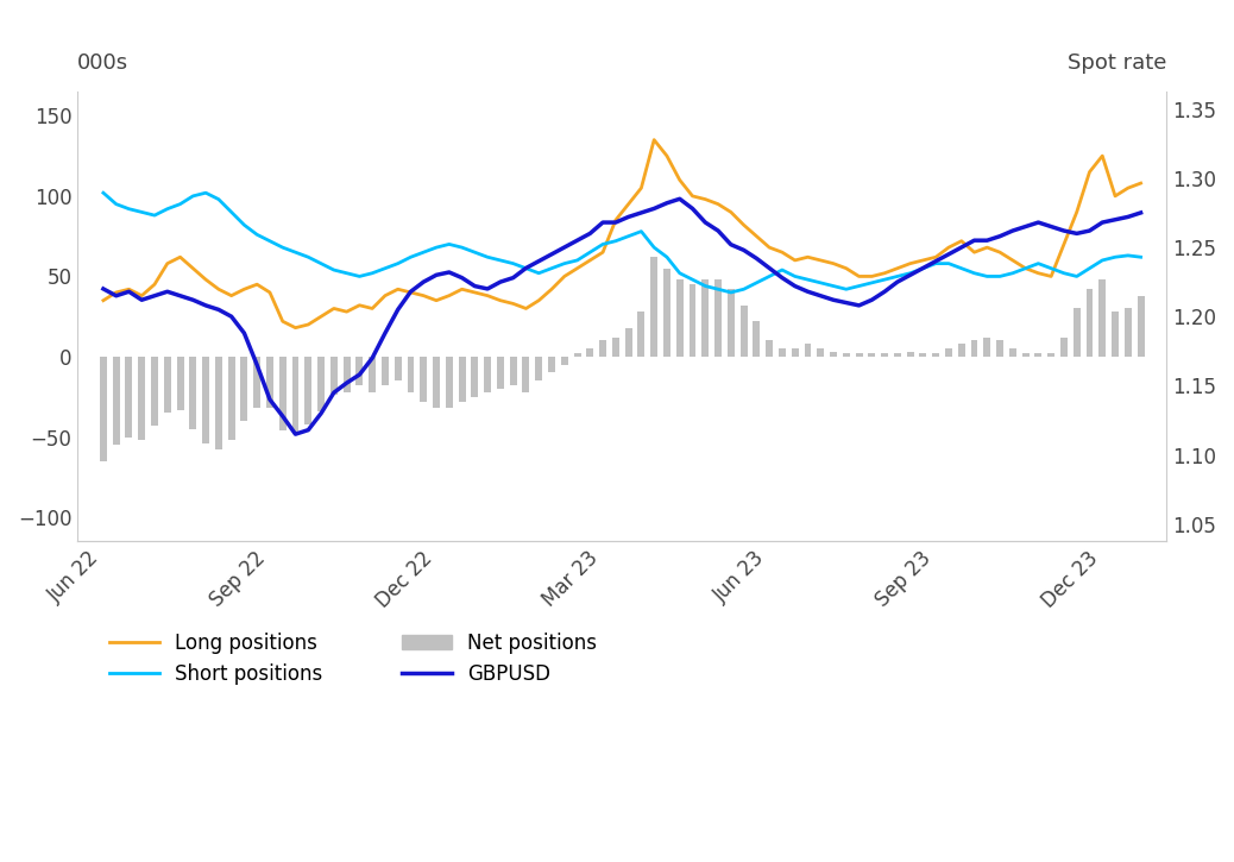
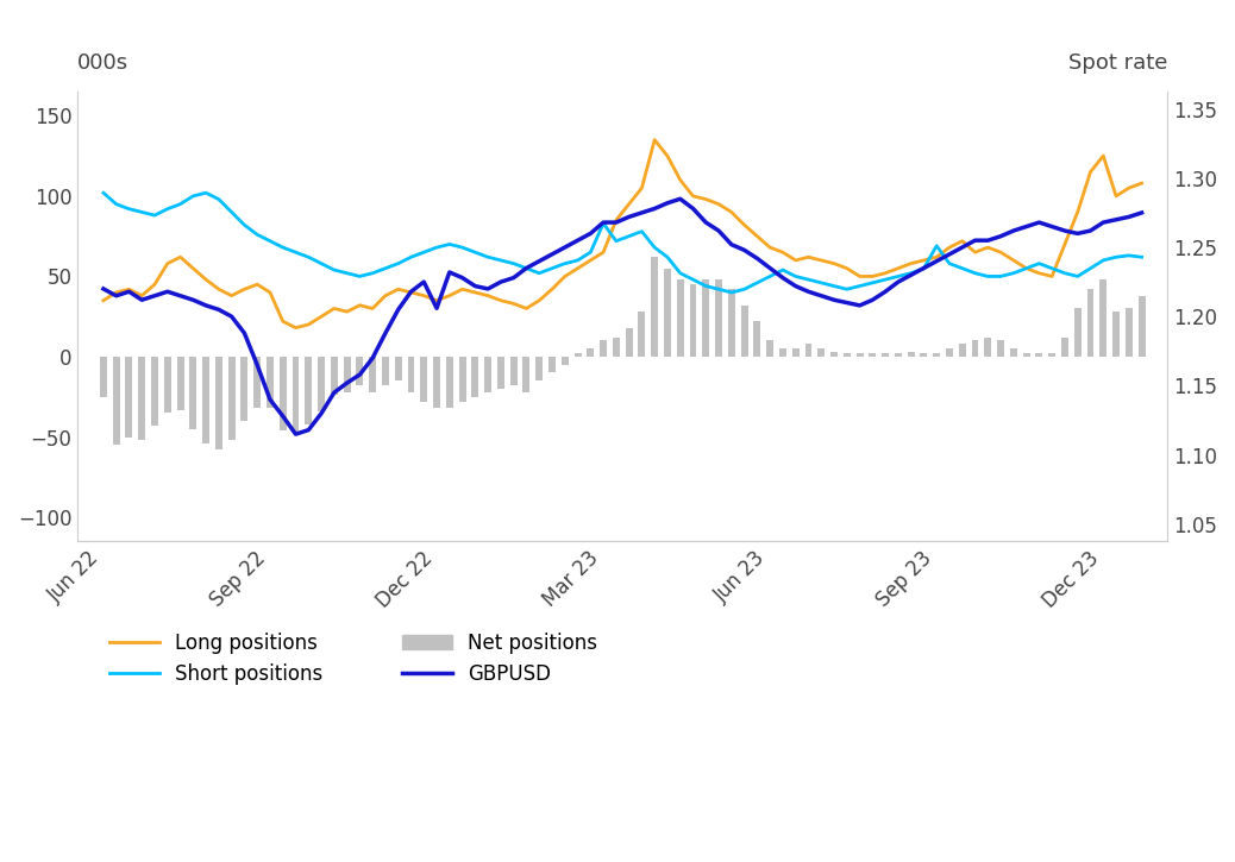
Net positions/Jun 22: -65 -> -25
GBPUSD/Dec 22: 1.230 -> 1.206
Short positions/Mar 23: 70 -> 83
Short positions/Sep 23: 58 -> 69
